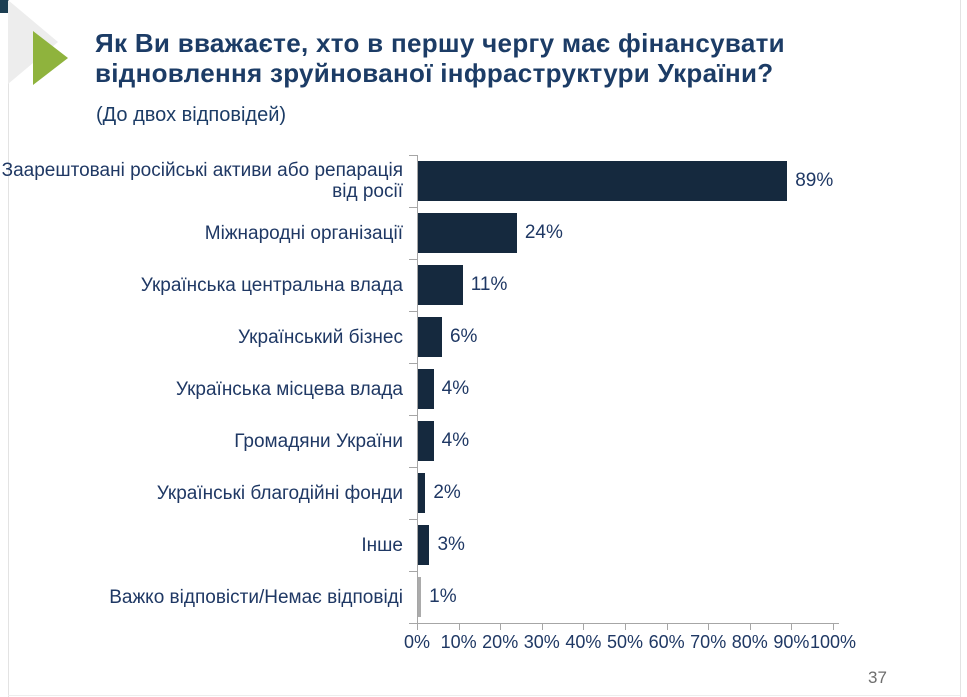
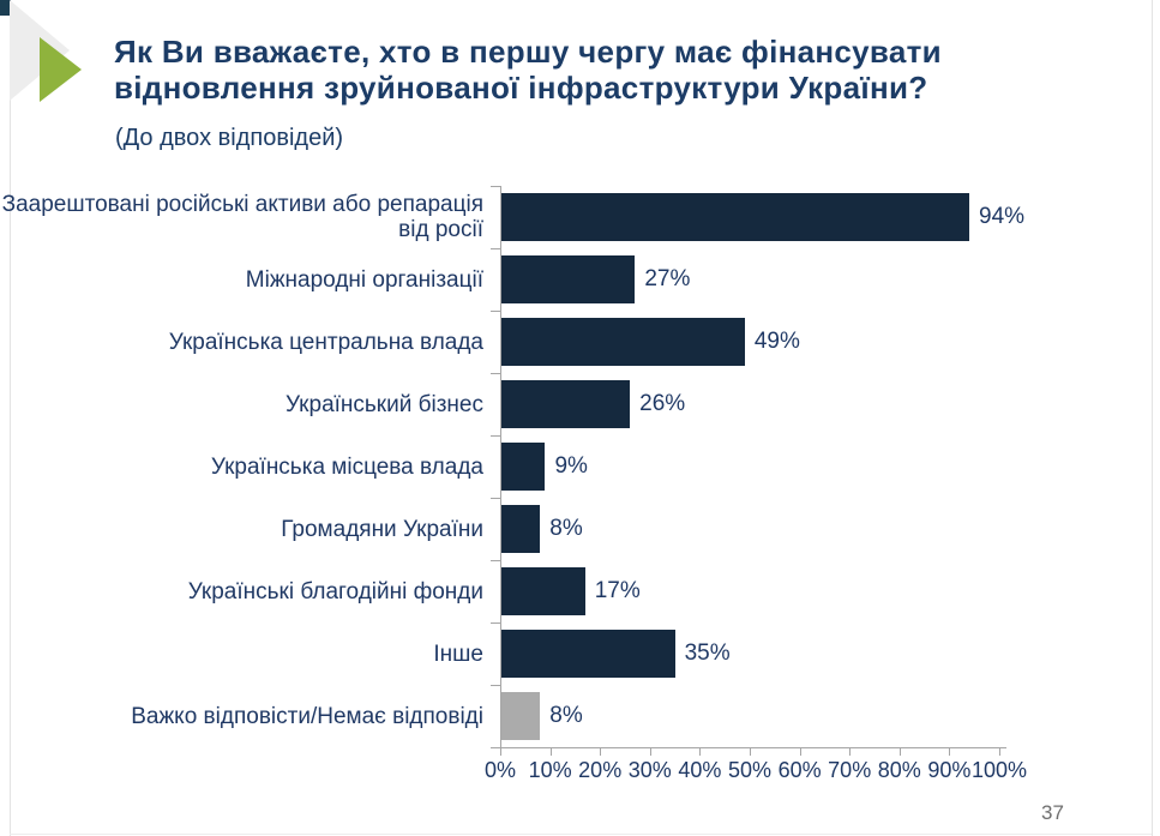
Заарештовані російські активи або репарація від росії: 89% -> 94%
Міжнародні організації: 24% -> 27%
Українська центральна влада: 11% -> 49%
Український бізнес: 6% -> 26%
Українська місцева влада: 4% -> 9%
Громадяни України: 4% -> 8%
Українські благодійні фонди: 2% -> 17%
Інше: 3% -> 35%
Важко відповісти/Немає відповіді: 1% -> 8%
